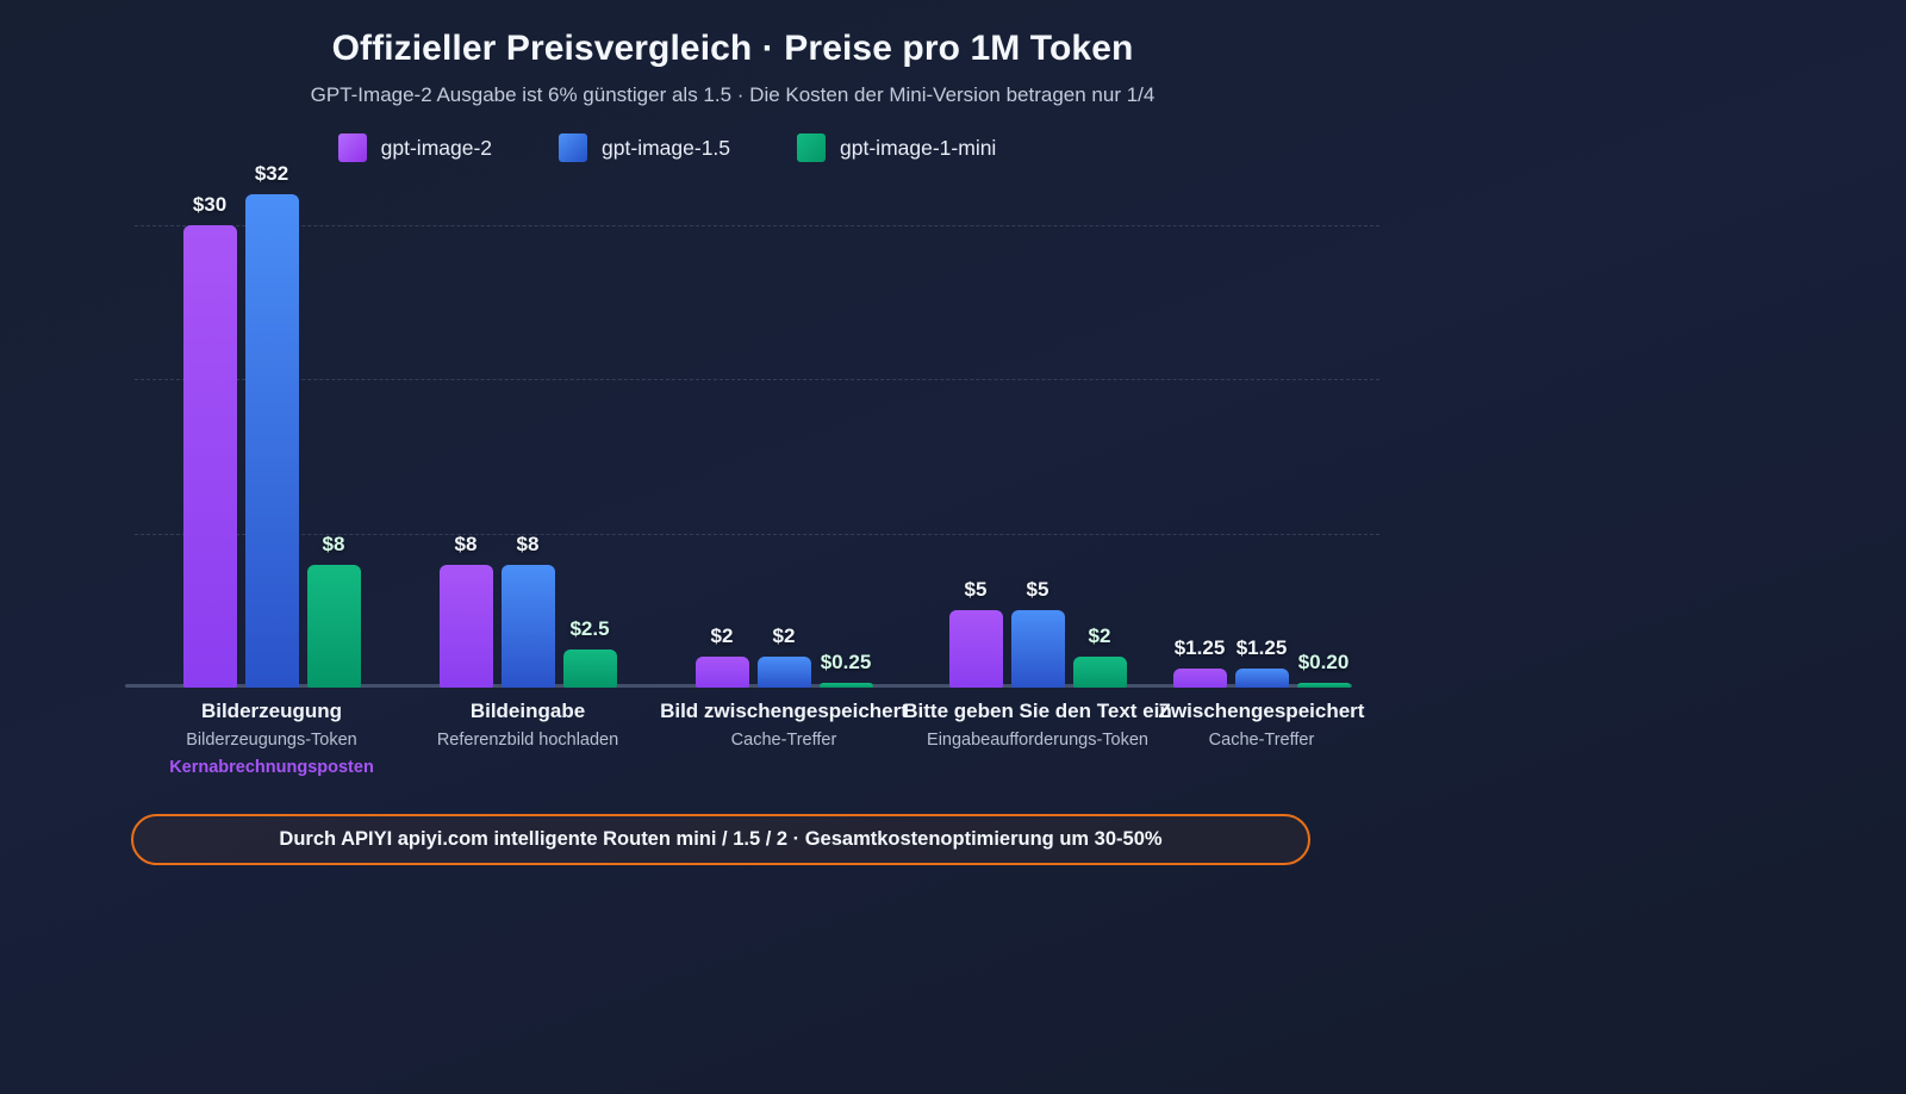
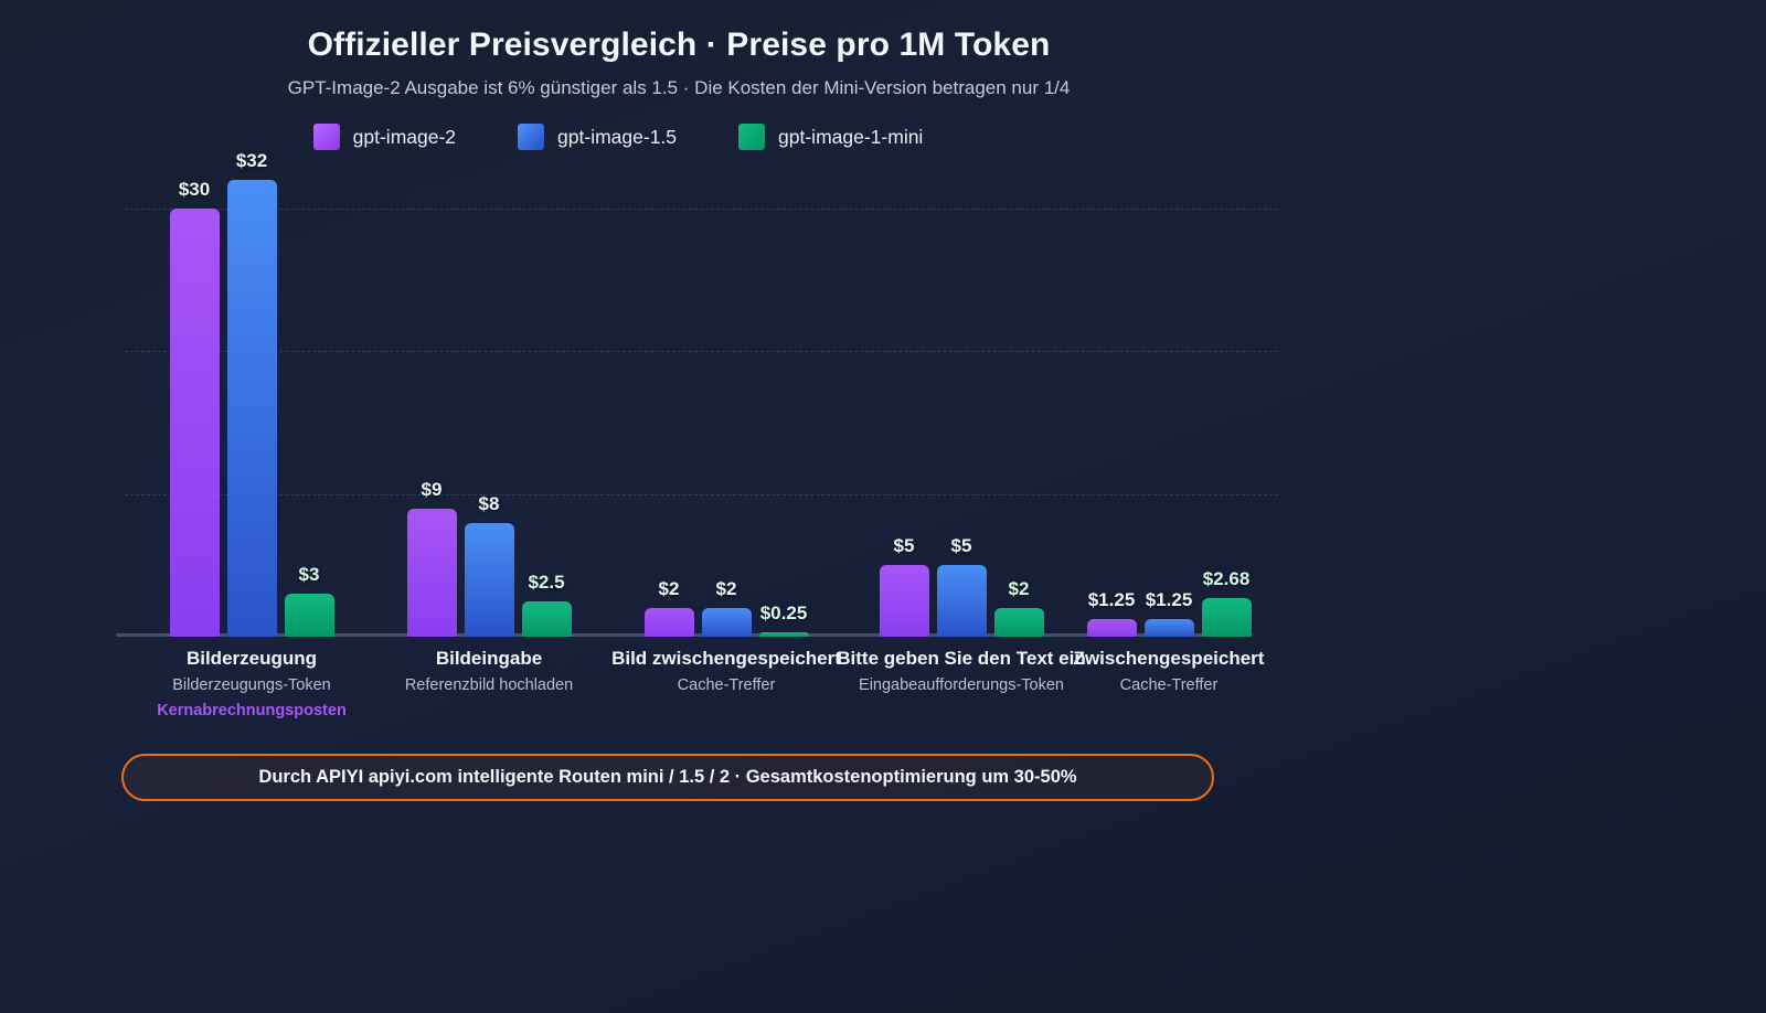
gpt-image-1-mini/Bilderzeugung: $8 -> $3
gpt-image-2/Bildeingabe: $8 -> $9
gpt-image-1-mini/Zwischengespeichert: $0.20 -> $2.68
